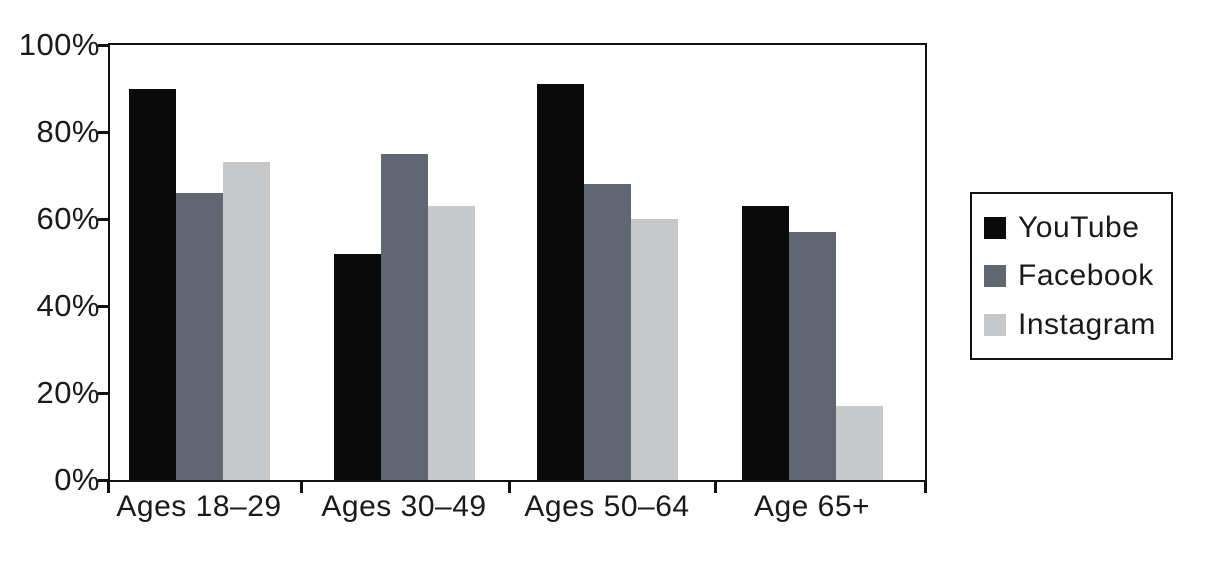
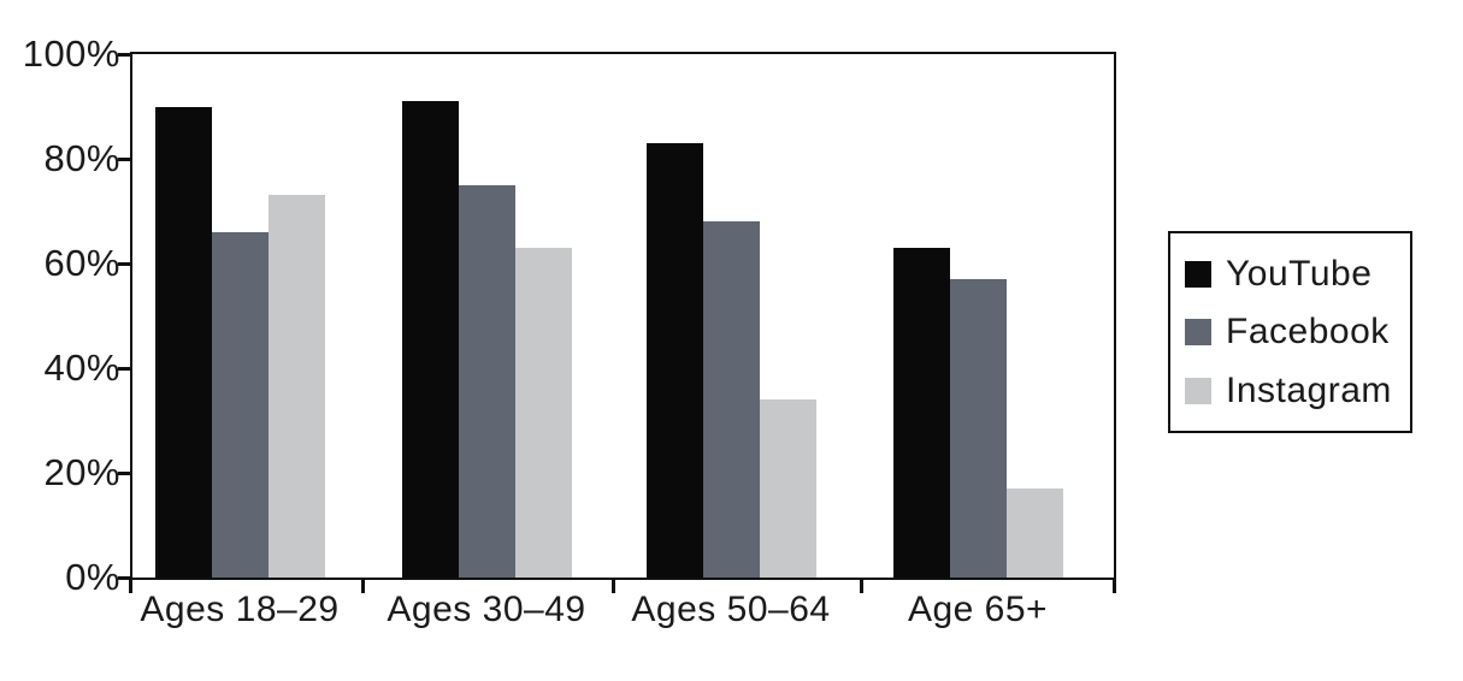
YouTube/Ages 30–49: 52% -> 91%
YouTube/Ages 50–64: 91% -> 83%
Instagram/Ages 50–64: 60% -> 34%
